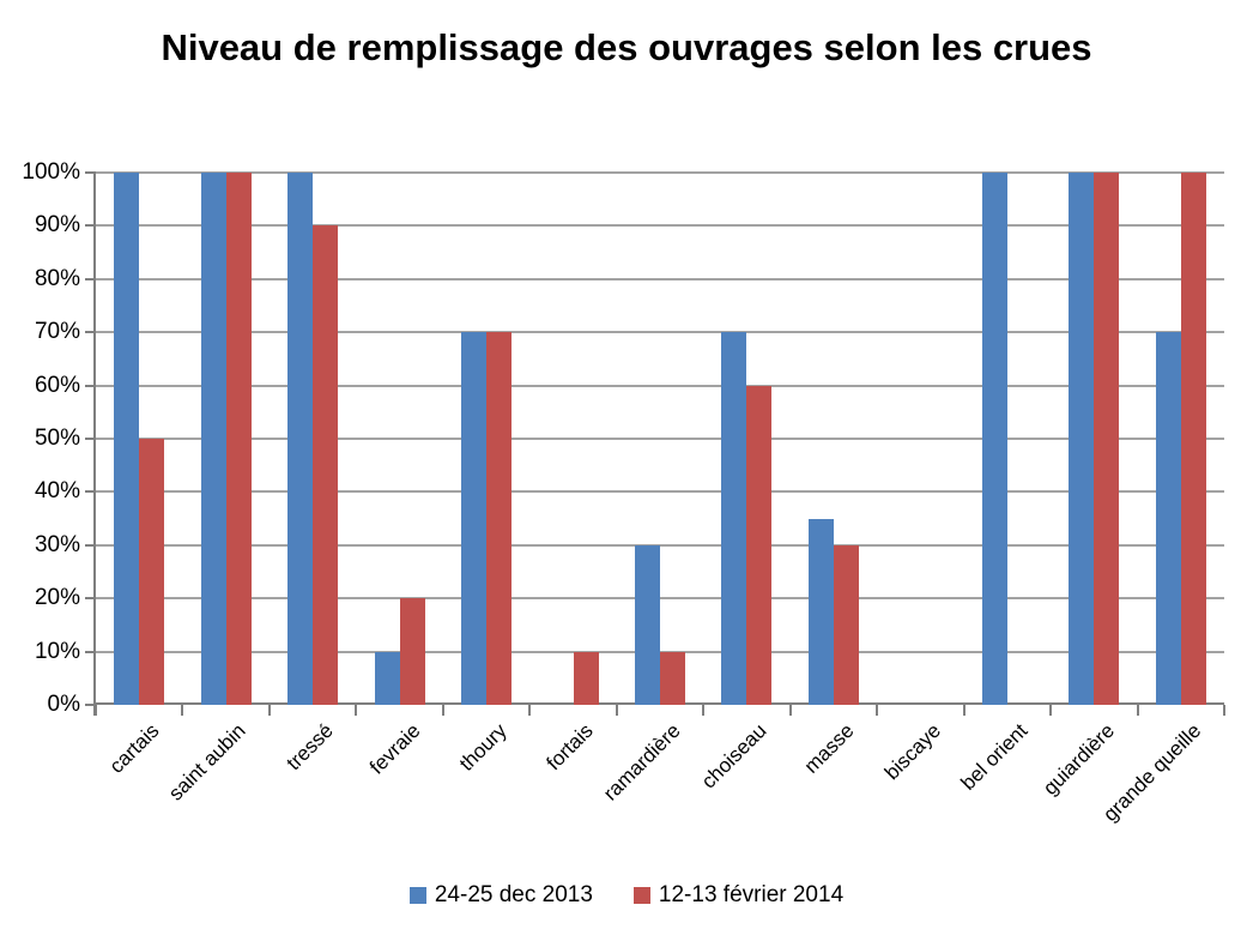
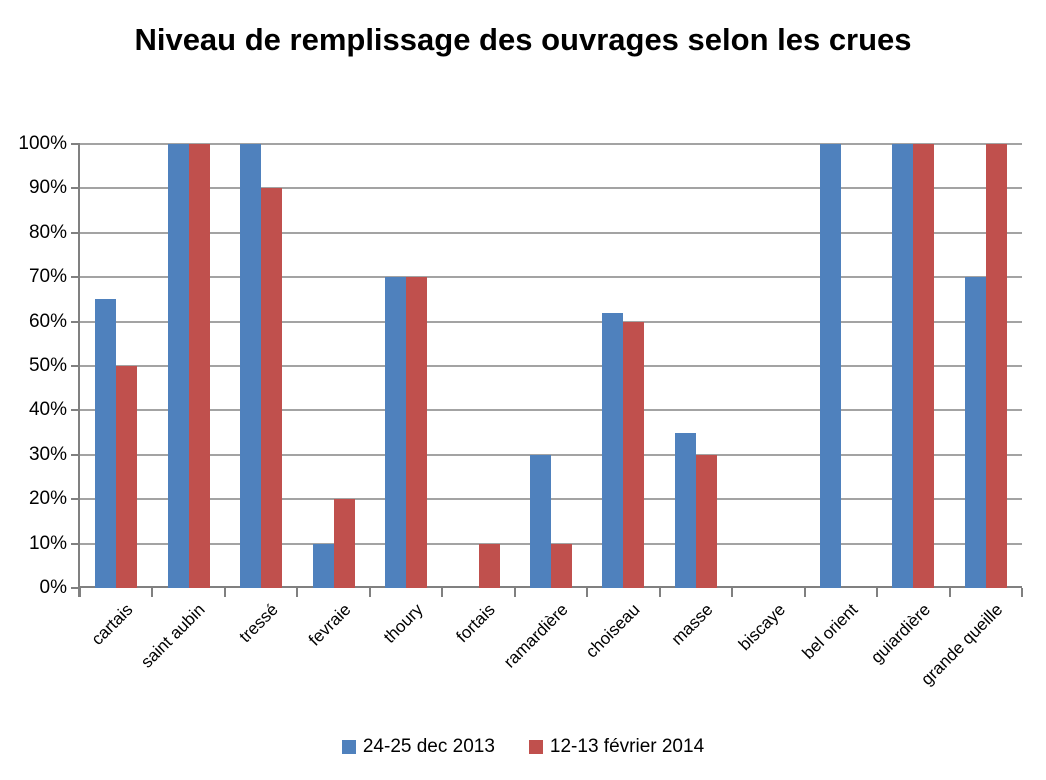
24-25 dec 2013/cartais: 100% -> 65%
24-25 dec 2013/choiseau: 70% -> 62%
